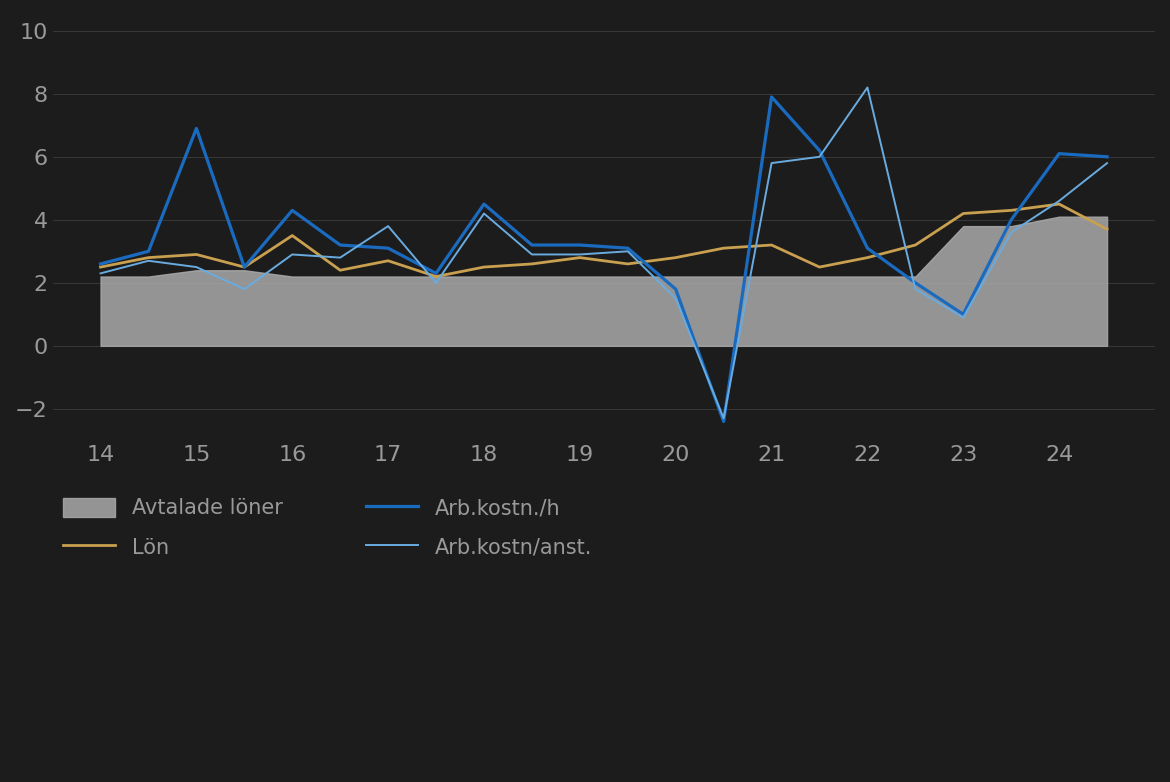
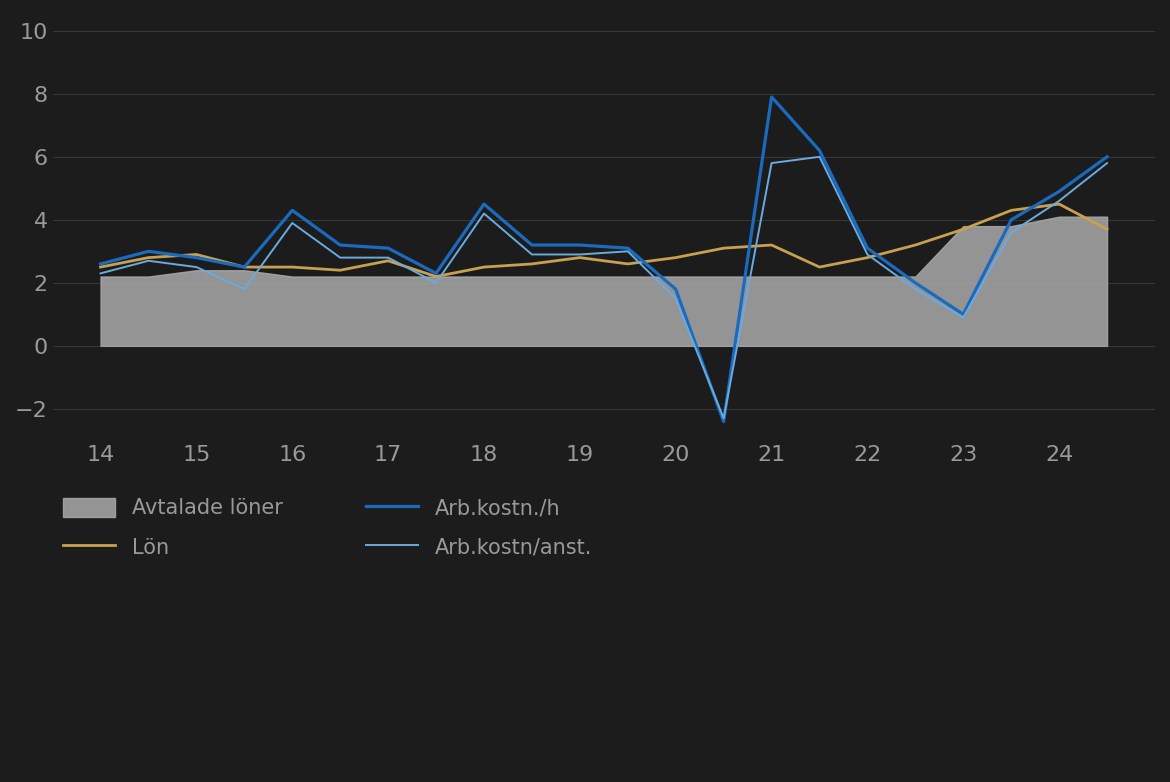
Arb.kostn./h/15: 6.9 -> 2.8
Lön/16: 3.5 -> 2.5
Arb.kostn/anst./16: 2.9 -> 3.9
Arb.kostn/anst./17: 3.8 -> 2.8
Arb.kostn/anst./22: 8.2 -> 2.9
Lön/23: 4.2 -> 3.7
Arb.kostn./h/24: 6.1 -> 4.9
